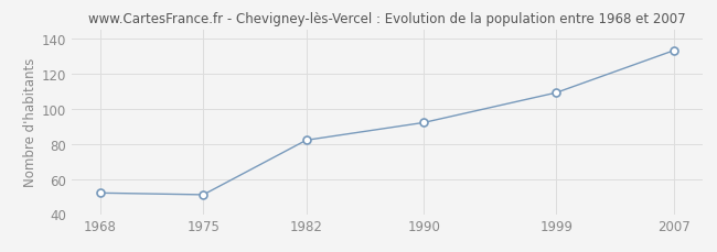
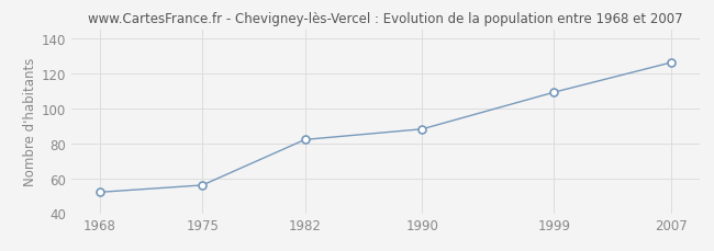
1975: 51 -> 56
1990: 92 -> 88
2007: 133 -> 126
